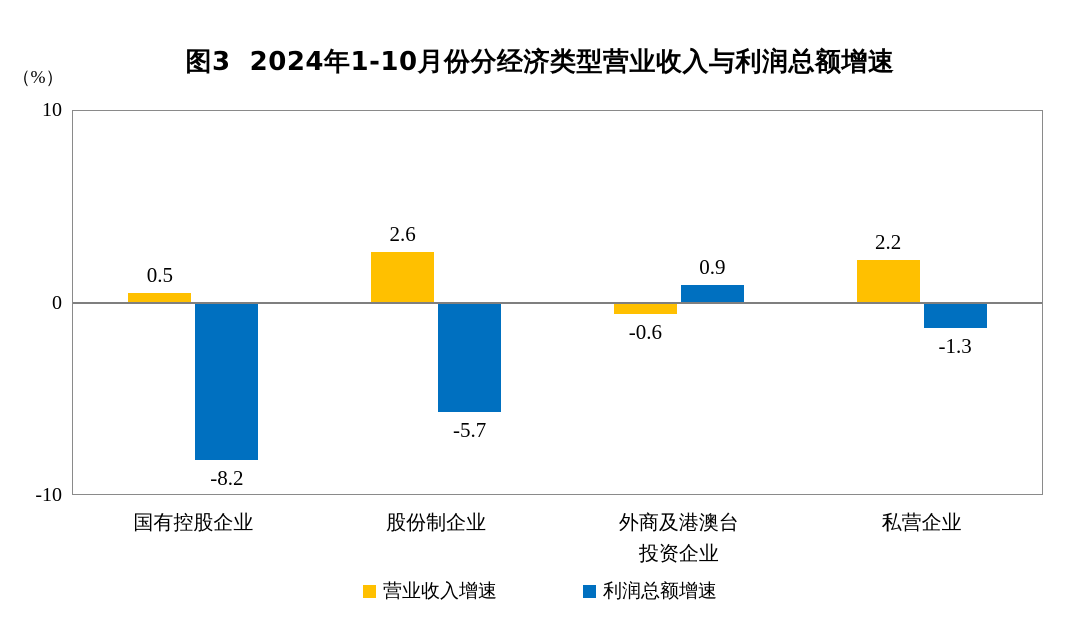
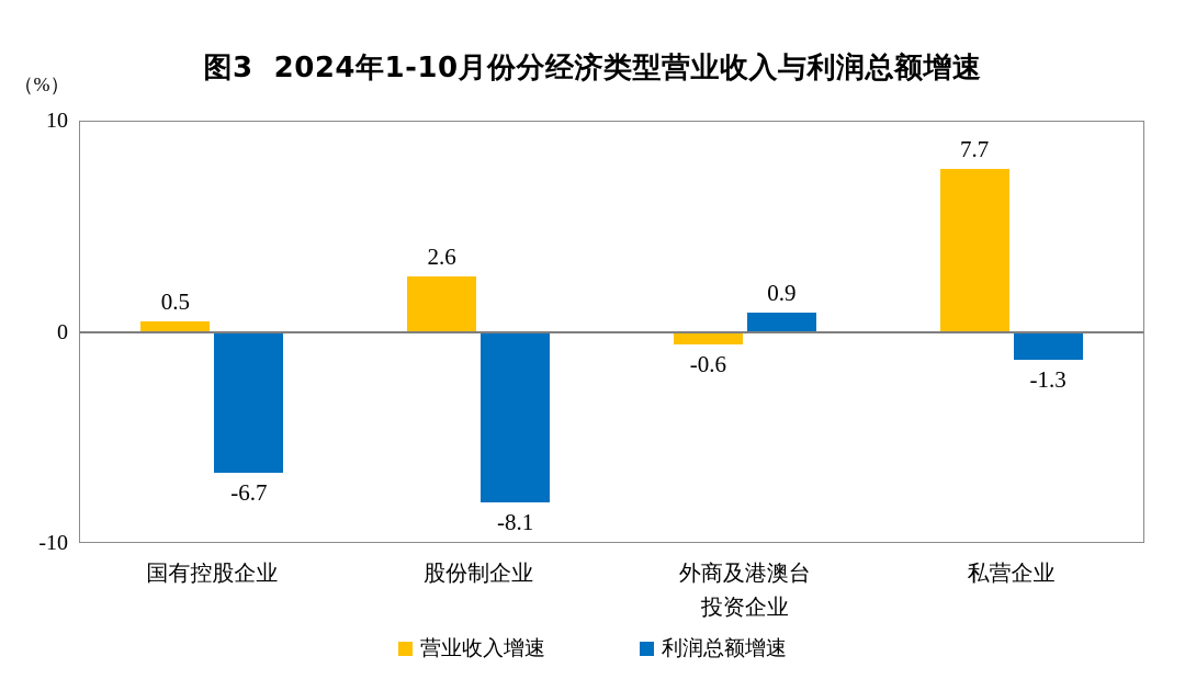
利润总额增速/国有控股企业: -8.2 -> -6.7
利润总额增速/股份制企业: -5.7 -> -8.1
营业收入增速/私营企业: 2.2 -> 7.7
